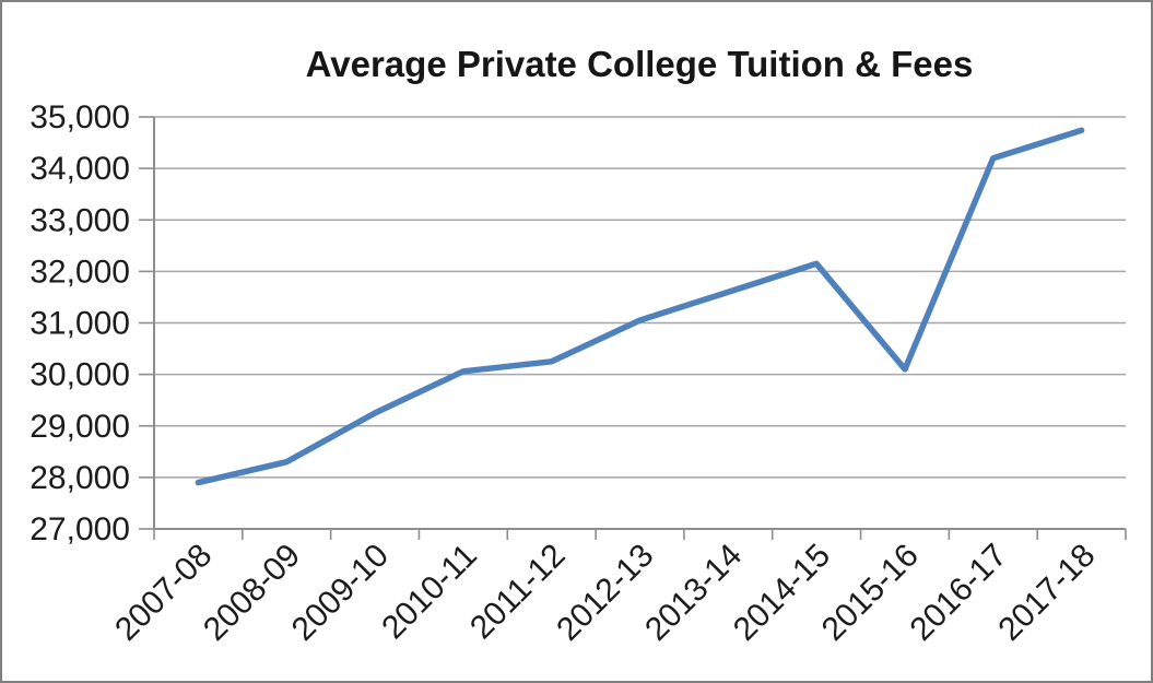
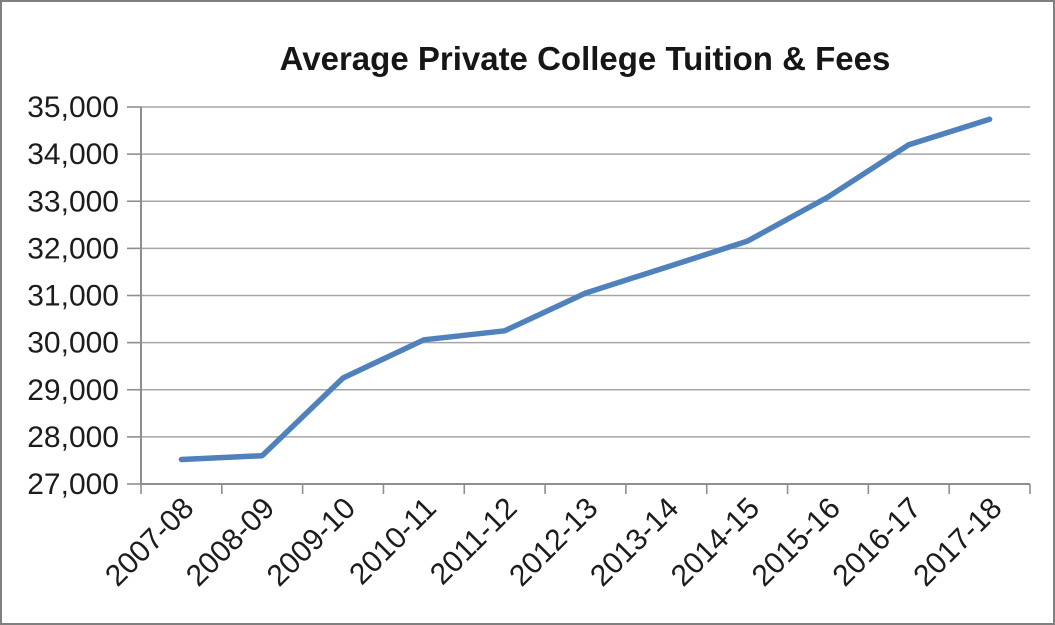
2007-08: 27900 -> 27500
2008-09: 28300 -> 27600
2015-16: 30100 -> 33100
